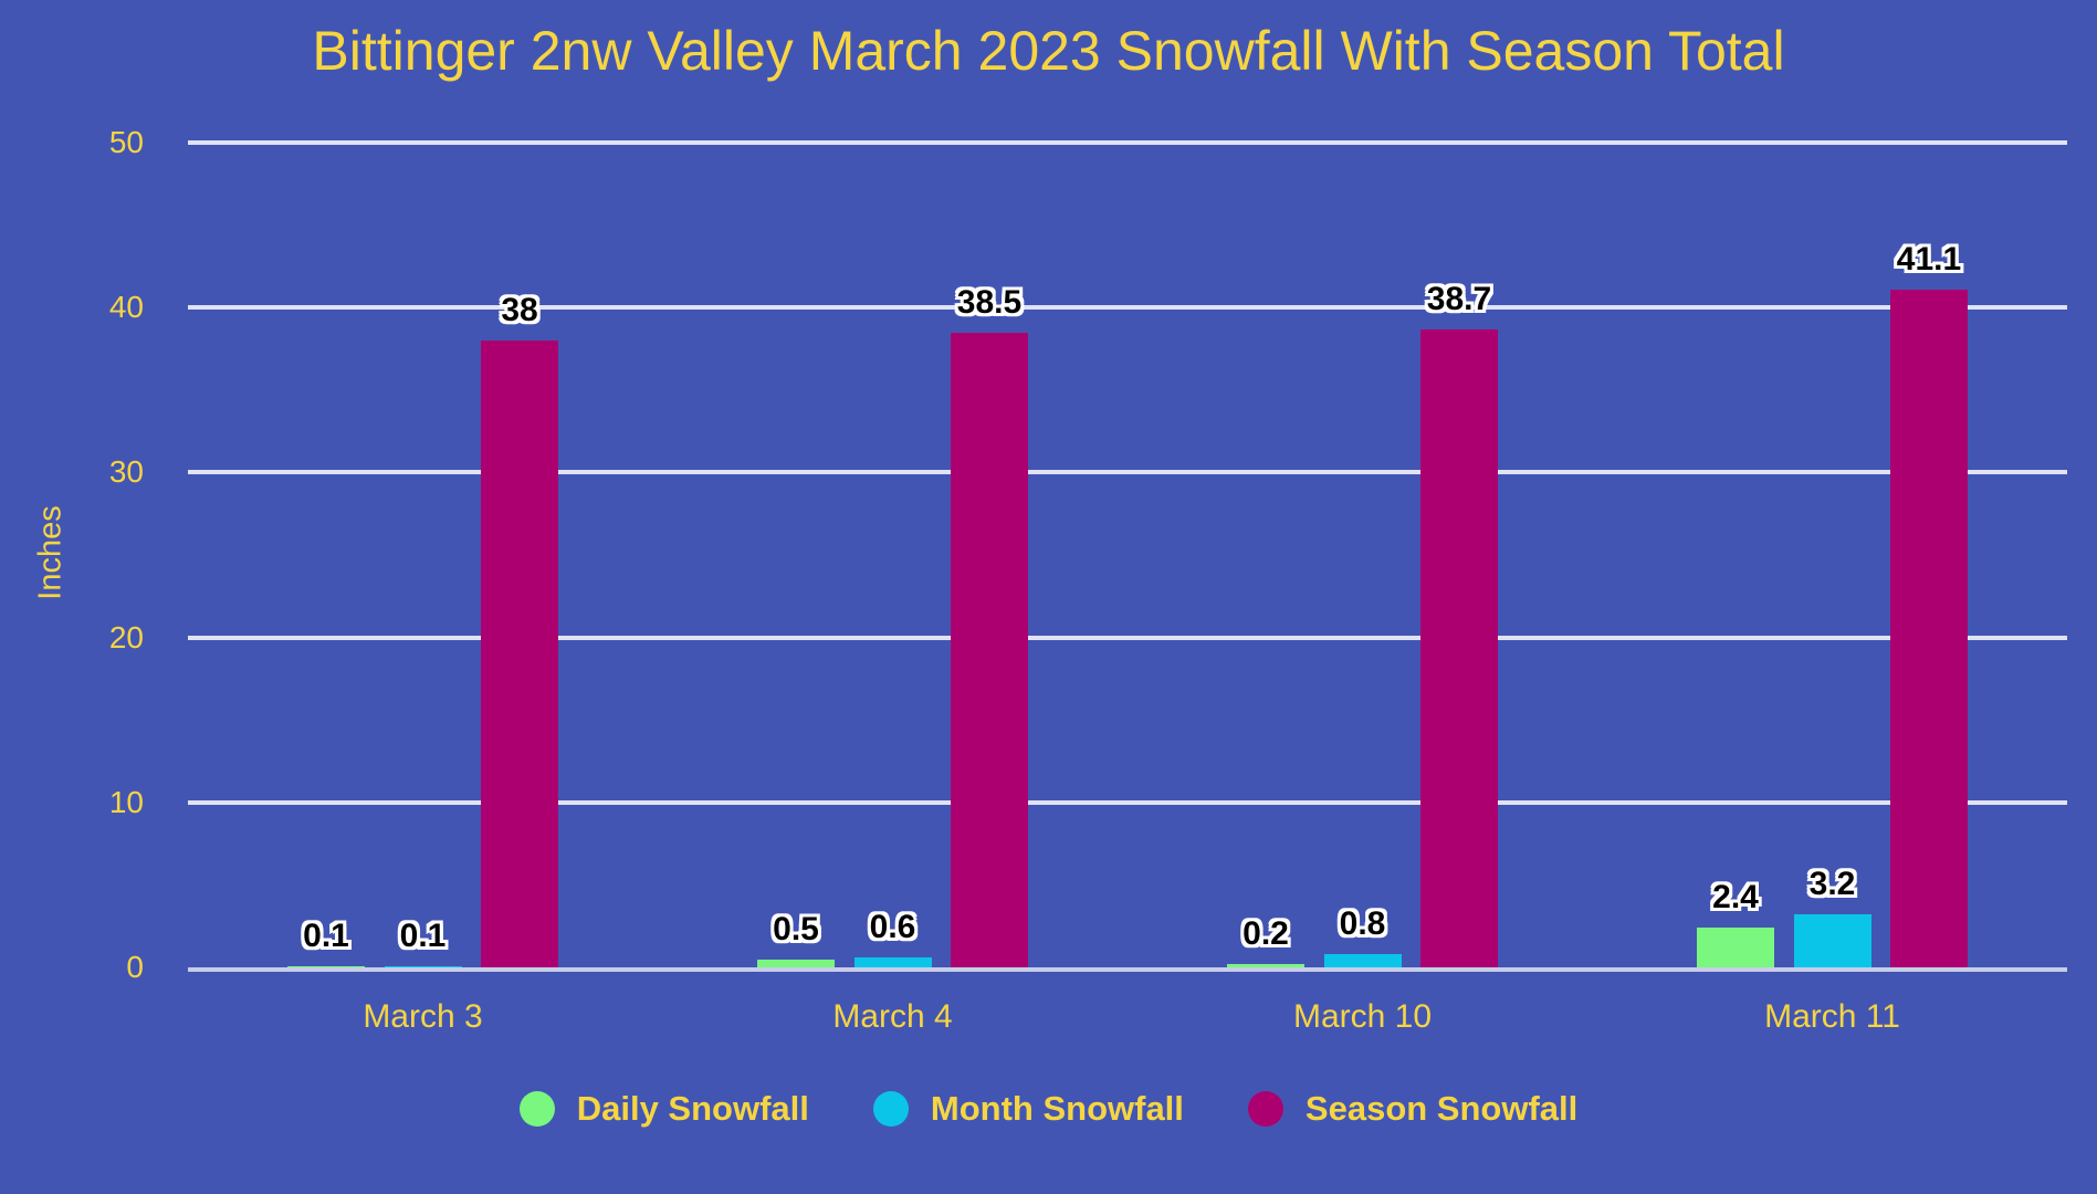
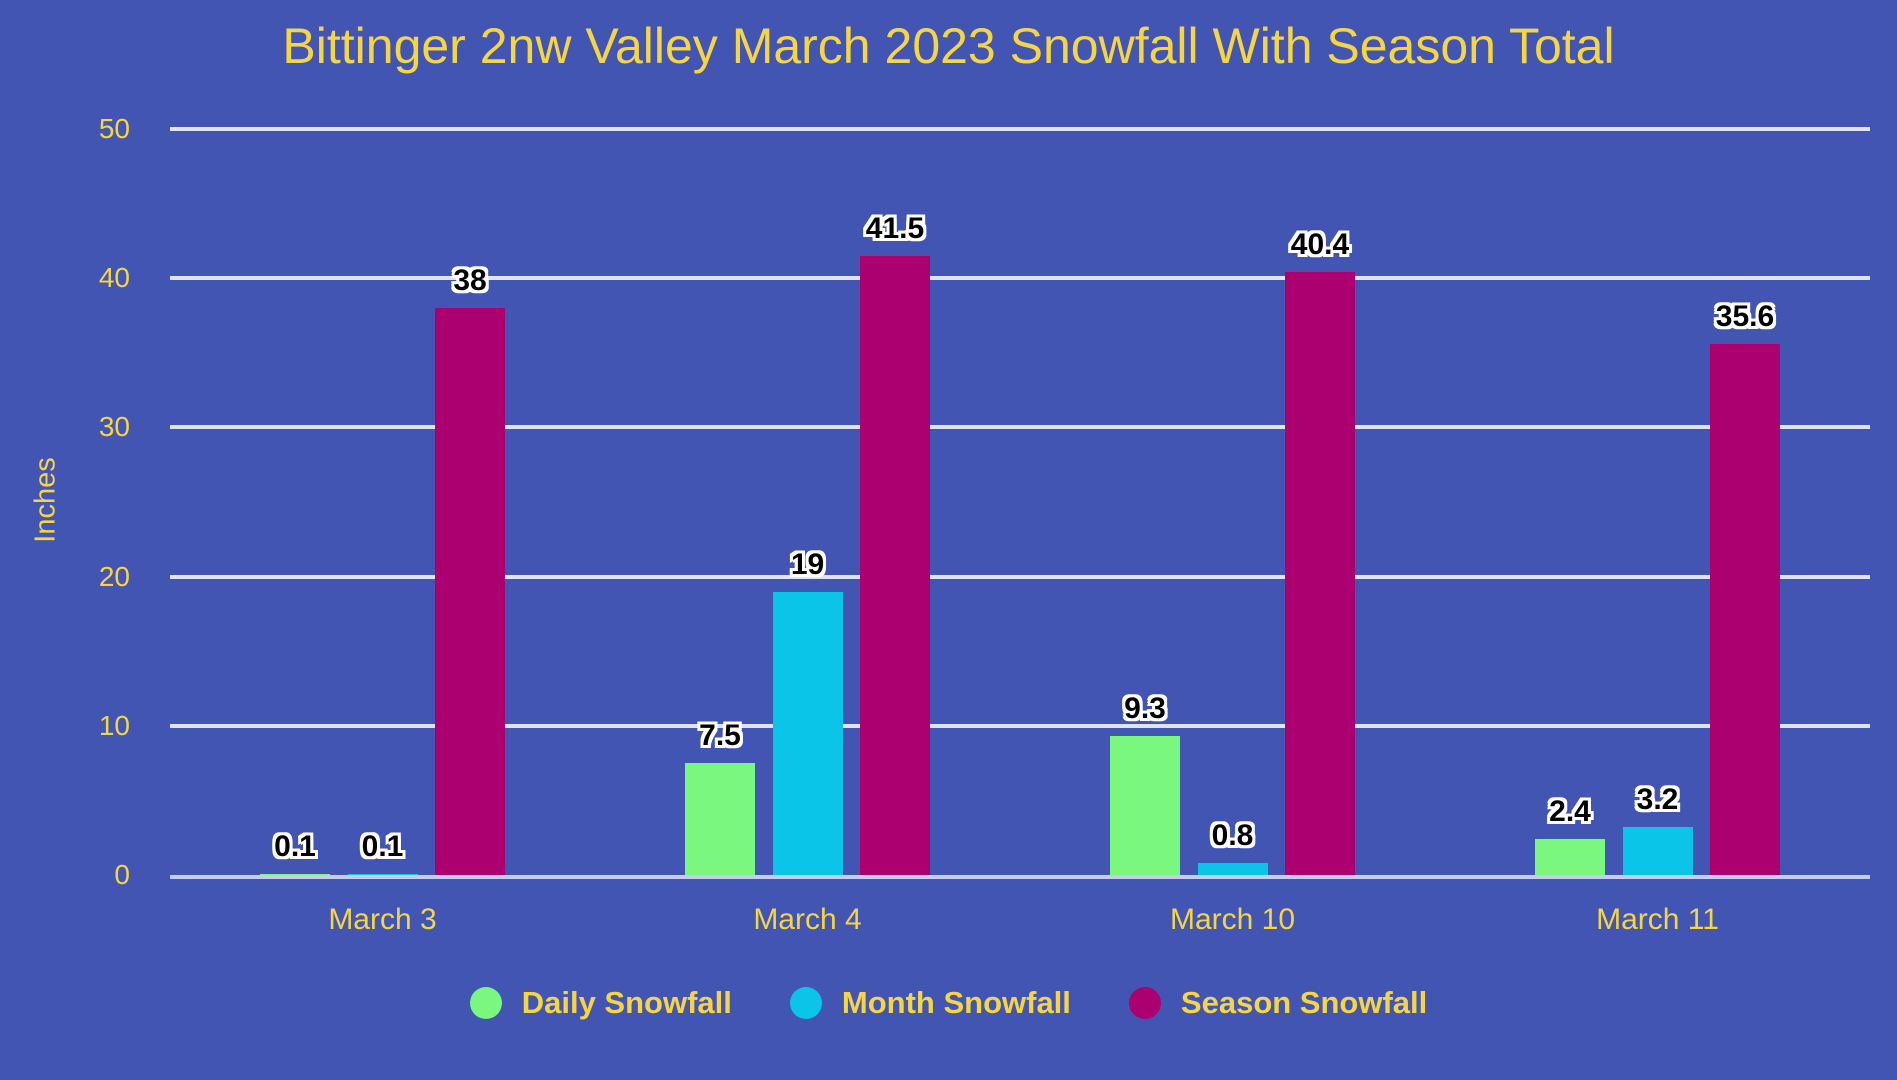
Daily Snowfall/March 4: 0.5 -> 7.5
Month Snowfall/March 4: 0.6 -> 19
Season Snowfall/March 4: 38.5 -> 41.5
Daily Snowfall/March 10: 0.2 -> 9.3
Season Snowfall/March 10: 38.7 -> 40.4
Season Snowfall/March 11: 41.1 -> 35.6
